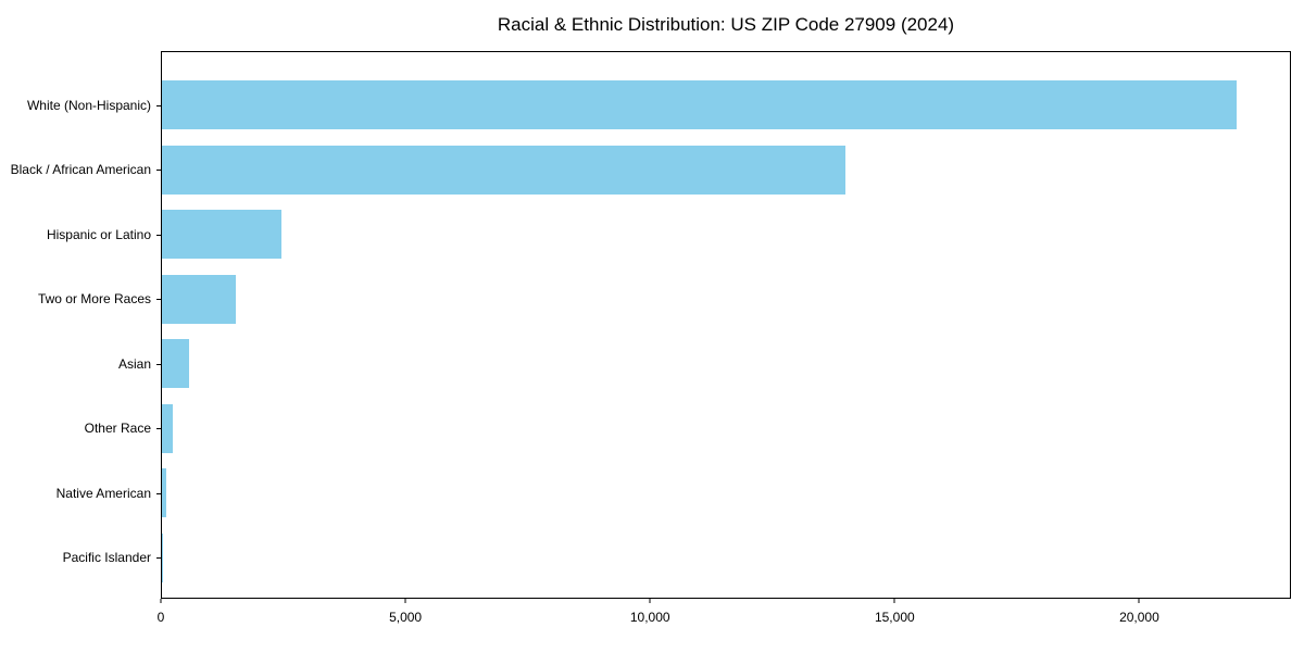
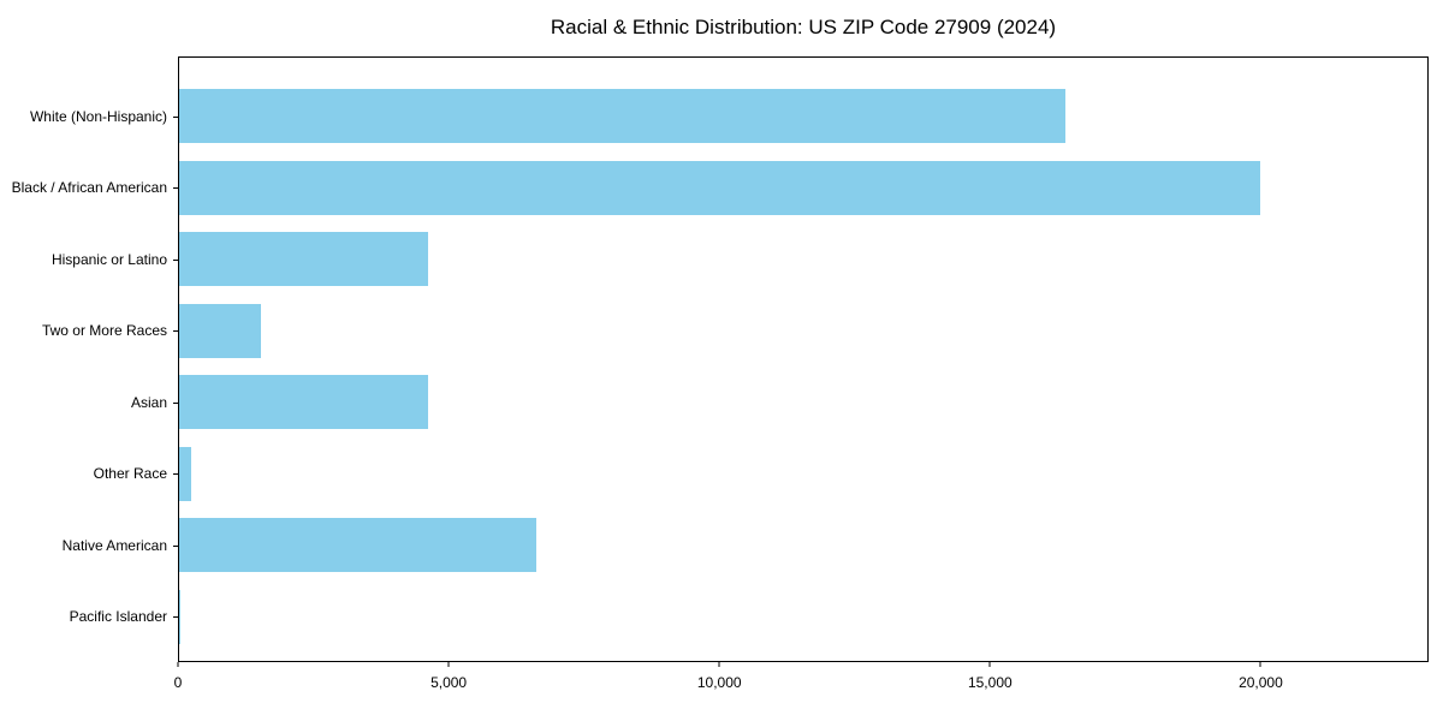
White (Non-Hispanic): 22000 -> 16400
Black / African American: 14000 -> 20000
Hispanic or Latino: 2400 -> 4600
Asian: 600 -> 4600
Native American: 100 -> 6600
